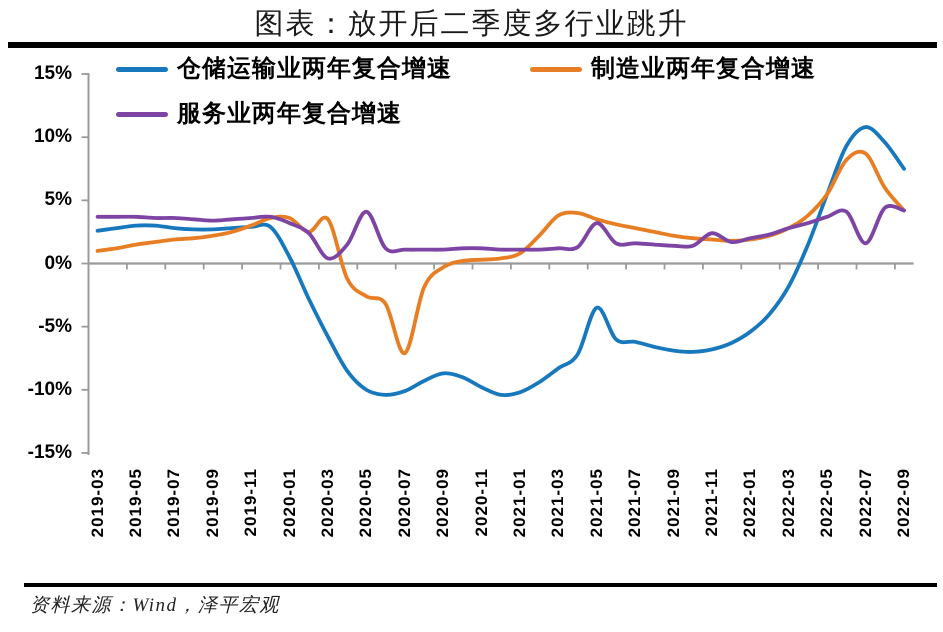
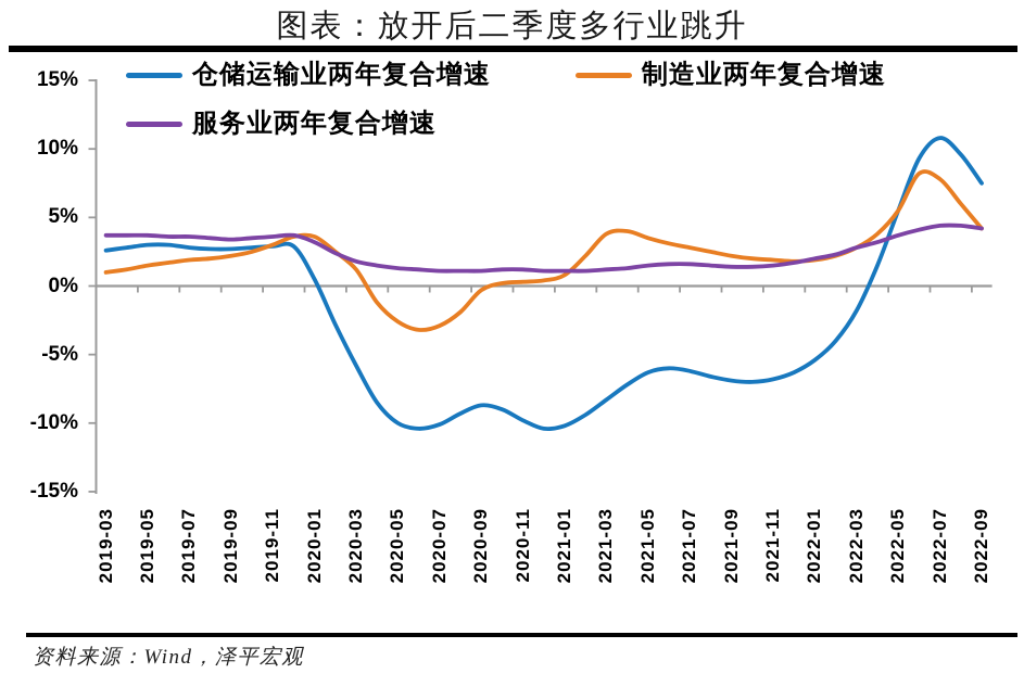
制造业两年复合增速/2020-03: 3.5% -> 1.2%
服务业两年复合增速/2020-03: 0.4% -> 1.8%
服务业两年复合增速/2020-05: 4.1% -> 1.3%
制造业两年复合增速/2020-07: -7.1% -> -2.9%
仓储运输业两年复合增速/2021-05: -3.5% -> -6.3%
服务业两年复合增速/2021-05: 3.2% -> 1.5%
服务业两年复合增速/2021-11: 2.4% -> 1.5%
制造业两年复合增速/2022-07: 8.7% -> 7.8%
服务业两年复合增速/2022-07: 1.6% -> 4.4%
